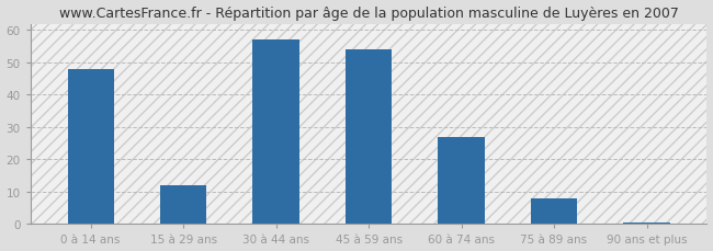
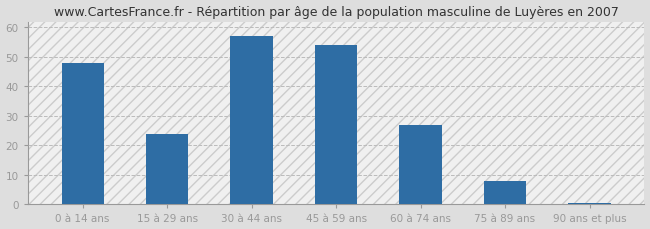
15 à 29 ans: 12.0 -> 24.0
